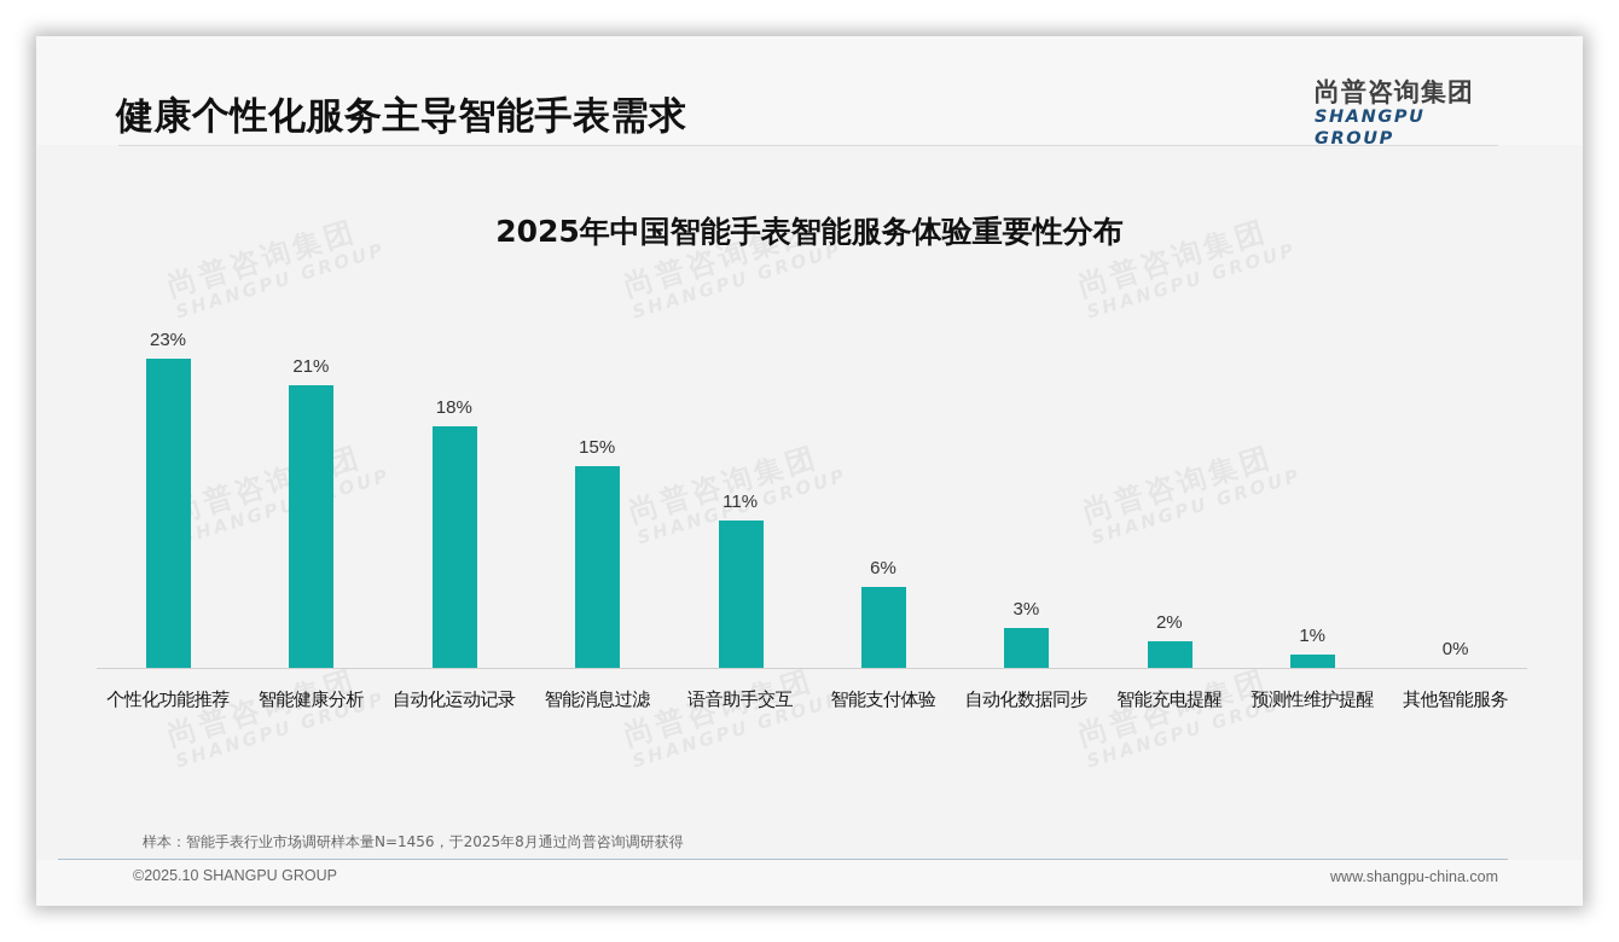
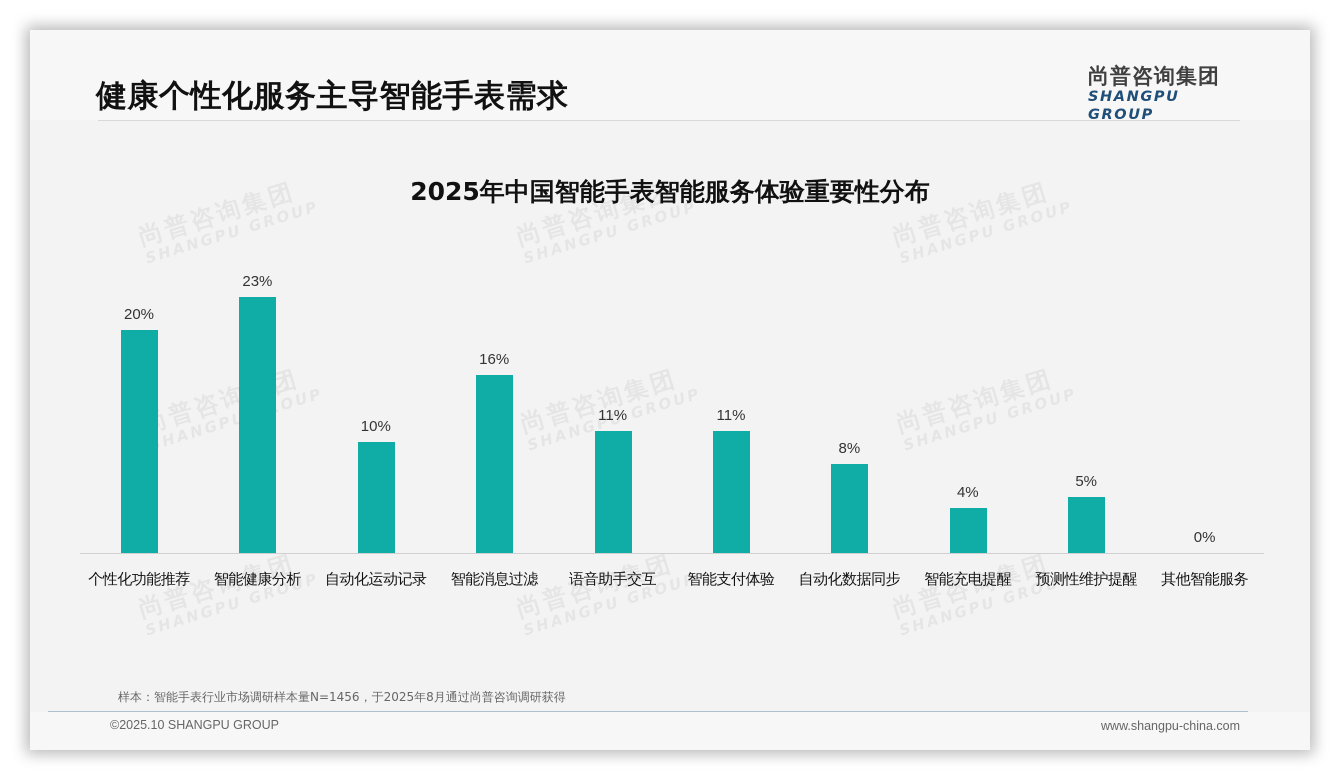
个性化功能推荐: 23% -> 20%
智能健康分析: 21% -> 23%
自动化运动记录: 18% -> 10%
智能消息过滤: 15% -> 16%
智能支付体验: 6% -> 11%
自动化数据同步: 3% -> 8%
智能充电提醒: 2% -> 4%
预测性维护提醒: 1% -> 5%
